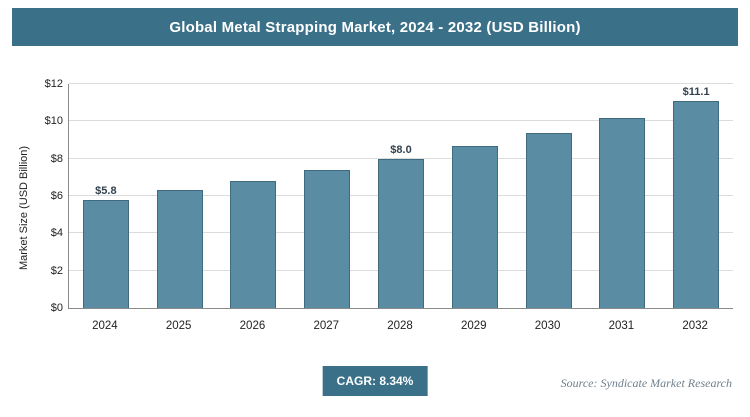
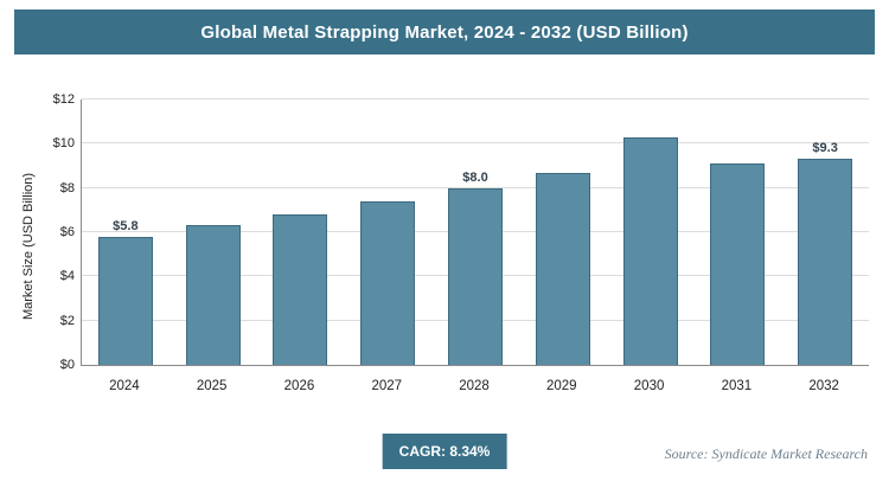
2030: $9.4 -> $10.3
2031: $10.2 -> $9.1
2032: $11.1 -> $9.3
